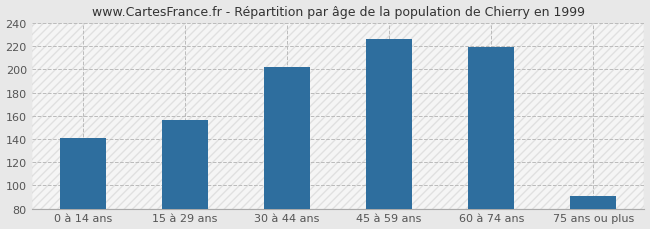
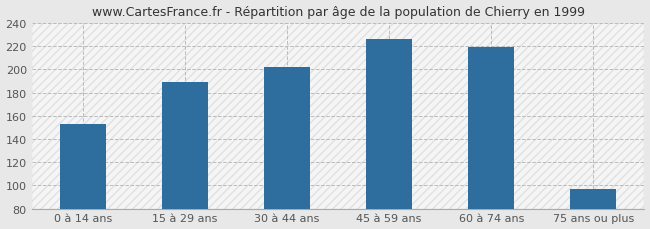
0 à 14 ans: 141 -> 153
15 à 29 ans: 156 -> 189
75 ans ou plus: 91 -> 97
